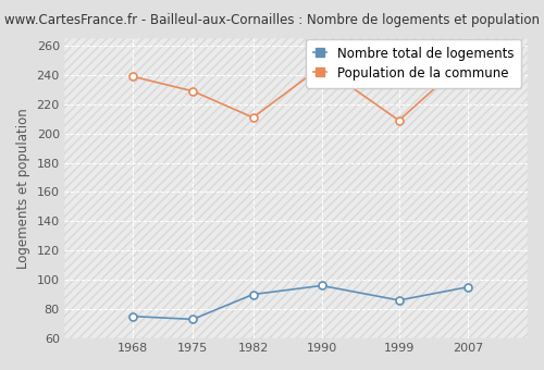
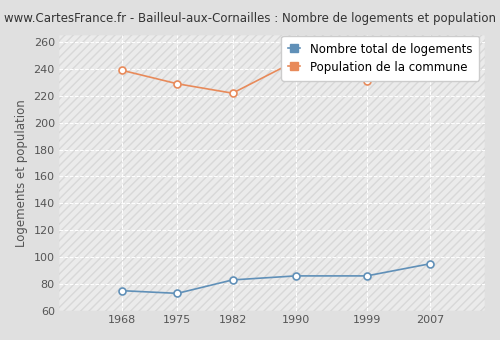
Nombre total de logements/1982: 90 -> 83
Population de la commune/1982: 211 -> 222
Nombre total de logements/1990: 96 -> 86
Population de la commune/1999: 209 -> 231
